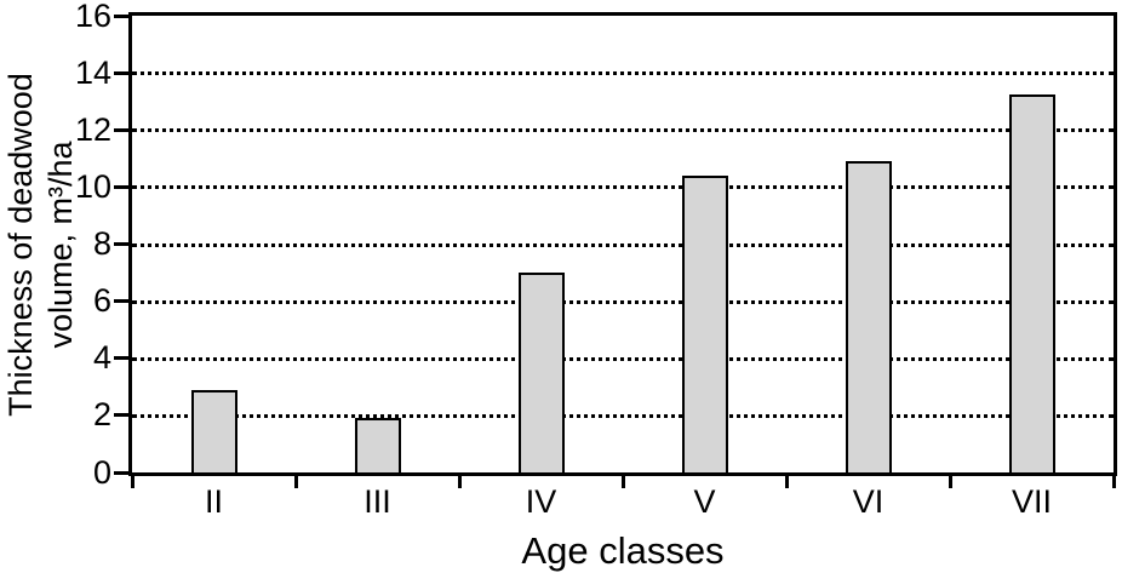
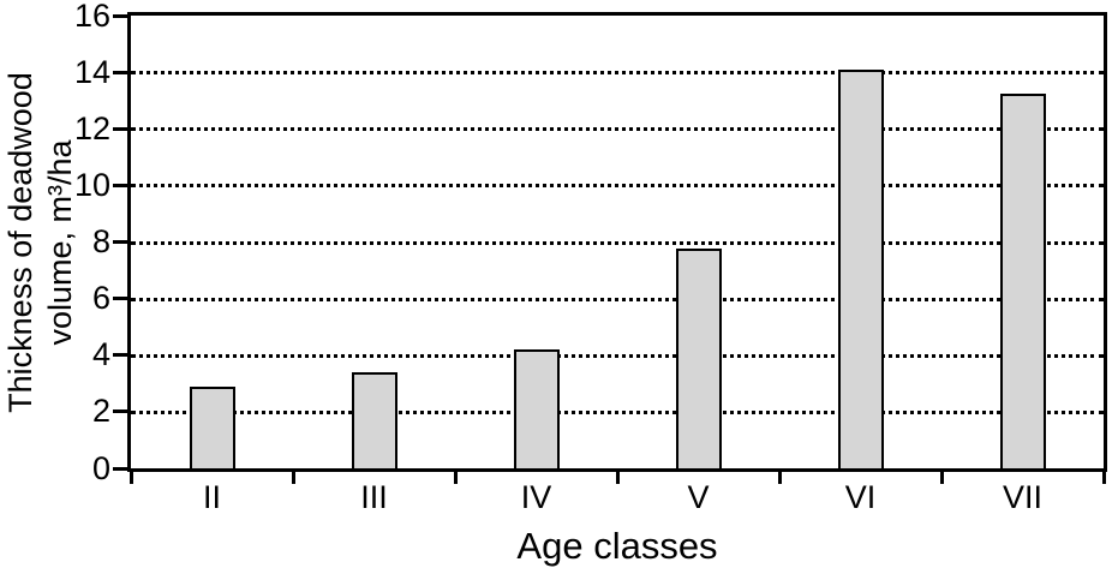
III: 1.9 -> 3.4
IV: 7.0 -> 4.2
V: 10.4 -> 7.8
VI: 10.9 -> 14.1
